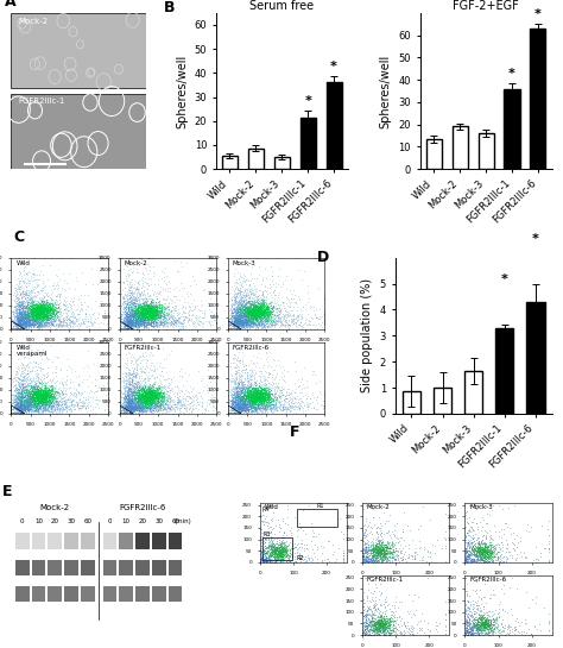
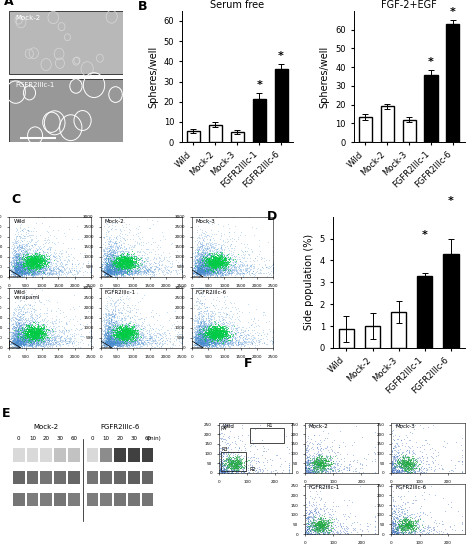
FGF-2+EGF/Mock-3: 16 -> 12
